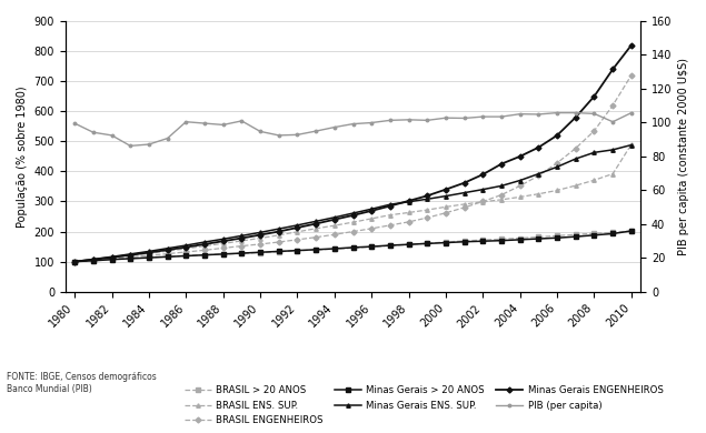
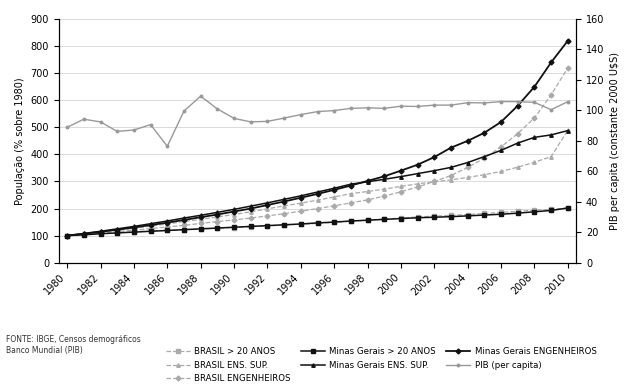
PIB (per capita)/1980: 560 -> 500
PIB (per capita)/1986: 565 -> 430
PIB (per capita)/1988: 555 -> 615
